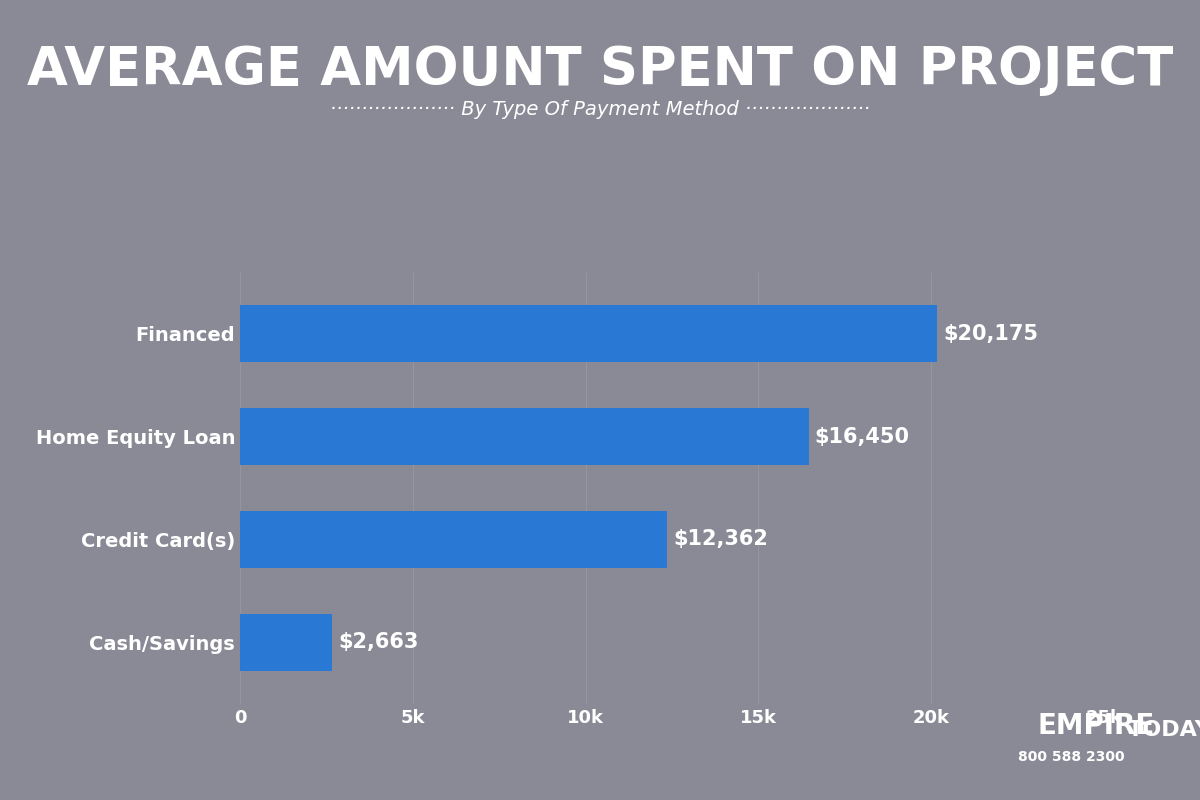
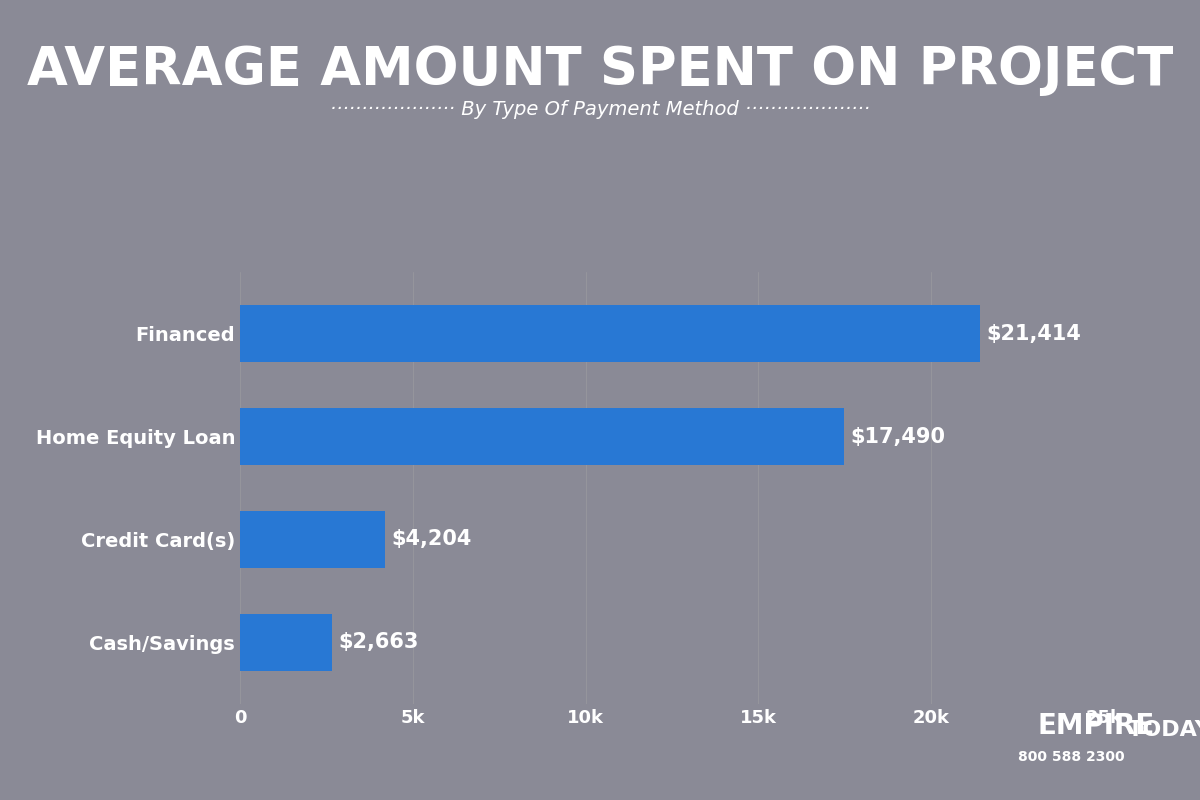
Financed: $20,175 -> $21,414
Home Equity Loan: $16,450 -> $17,490
Credit Card(s): $12,362 -> $4,204
